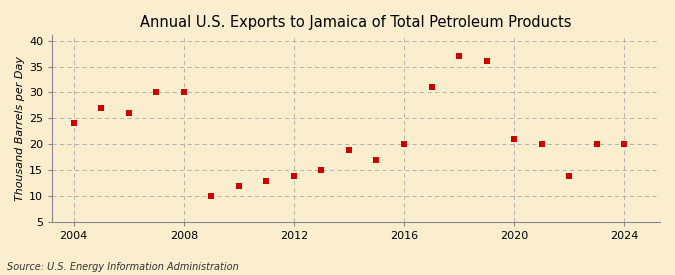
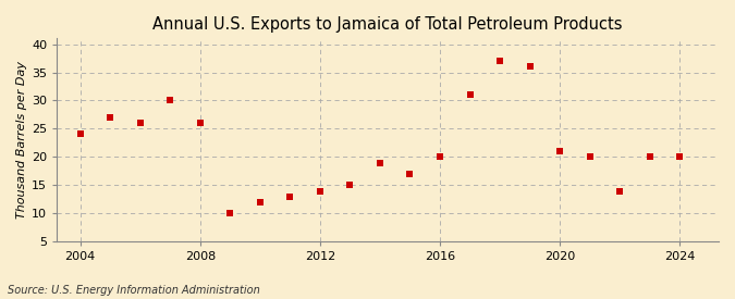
2008: 30.0 -> 26.0
